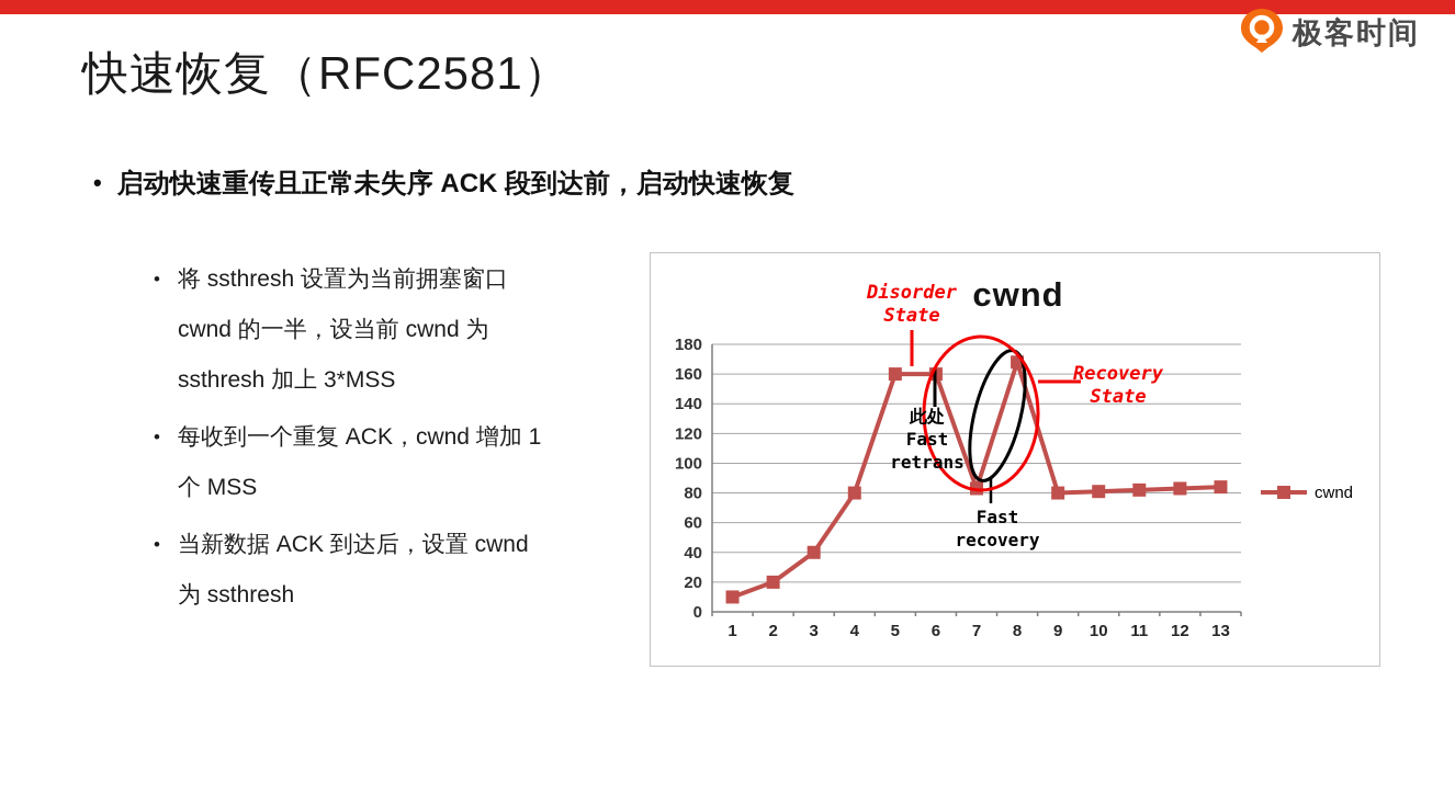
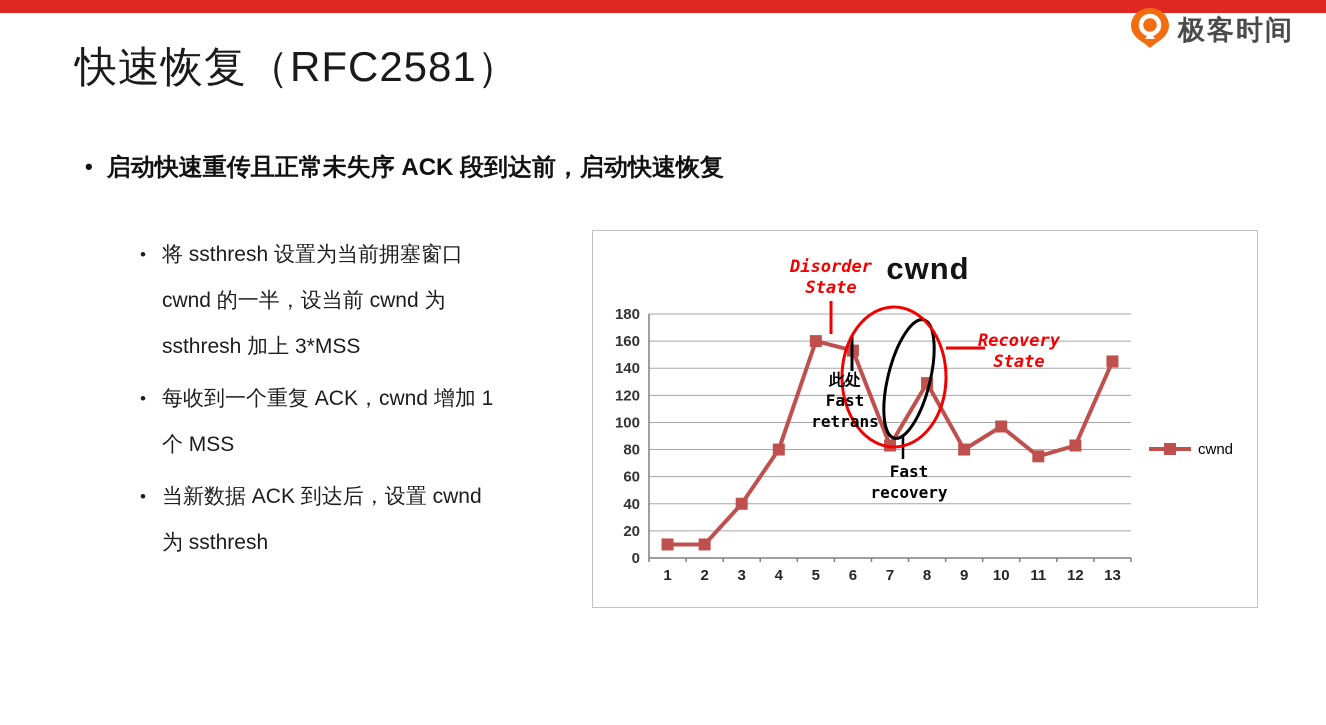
2: 20 -> 10
6: 160 -> 153
8: 168 -> 129
10: 81 -> 97
11: 82 -> 75
13: 84 -> 145
